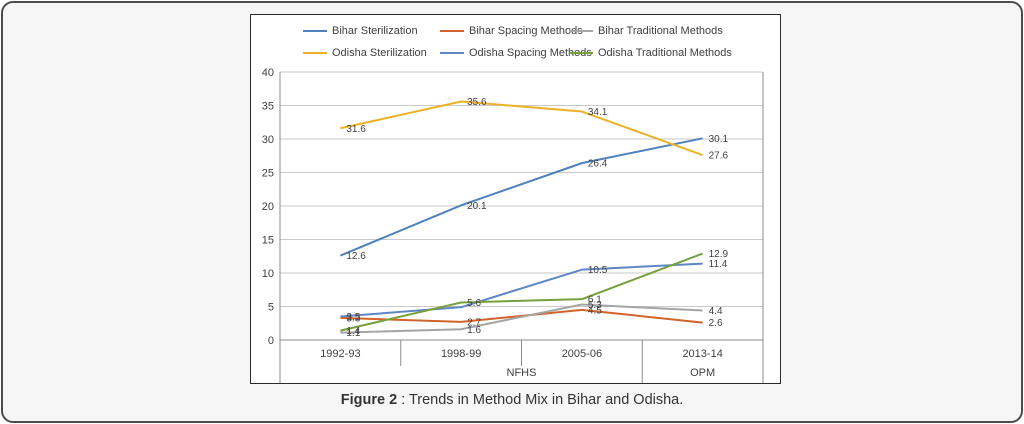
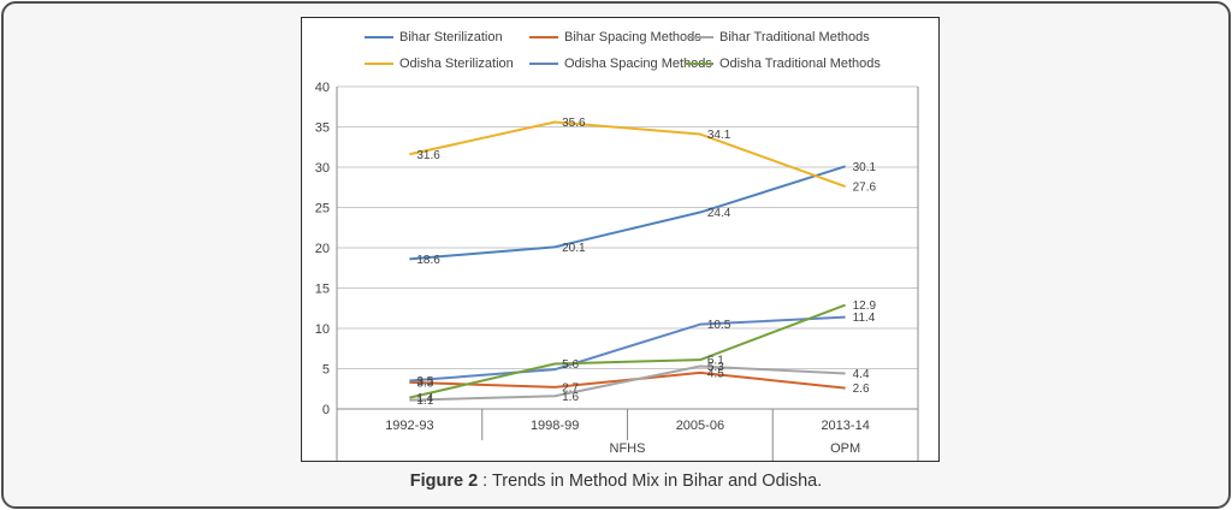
Bihar Sterilization/1992-93: 12.6 -> 18.6
Bihar Sterilization/2005-06: 26.4 -> 24.4
